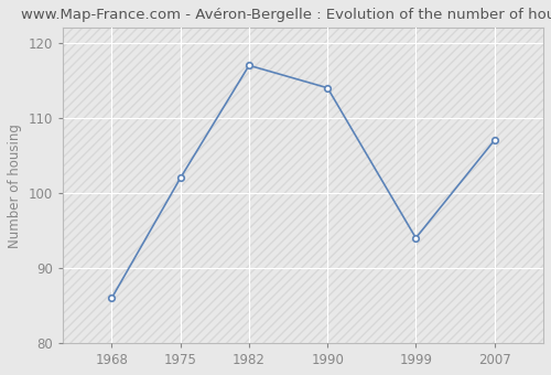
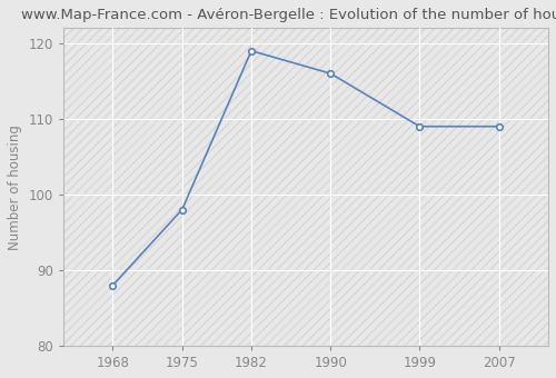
1968: 86 -> 88
1975: 102 -> 98
1982: 117 -> 119
1990: 114 -> 116
1999: 94 -> 109
2007: 107 -> 109
